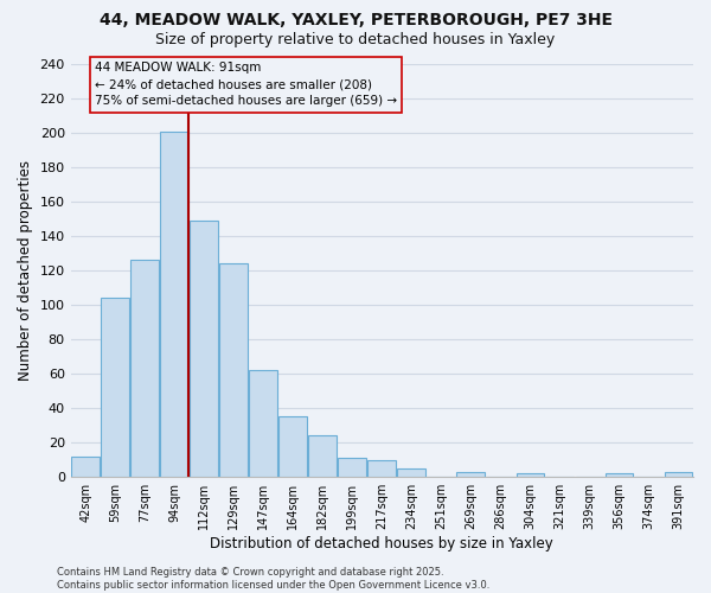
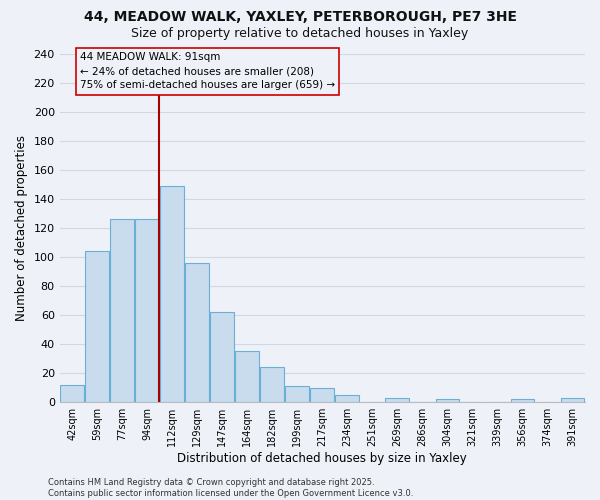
94sqm: 201 -> 126
129sqm: 124 -> 96
